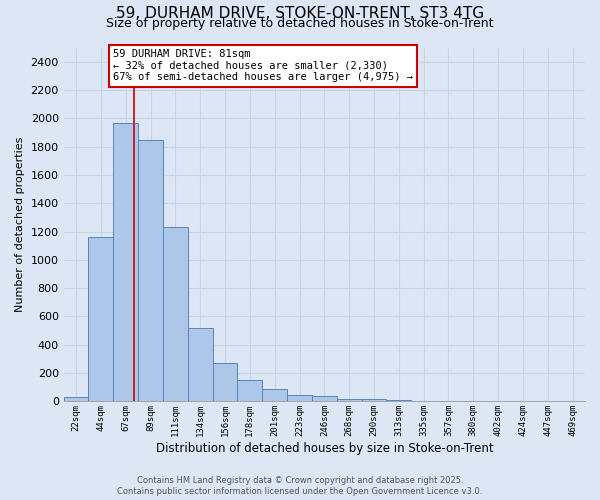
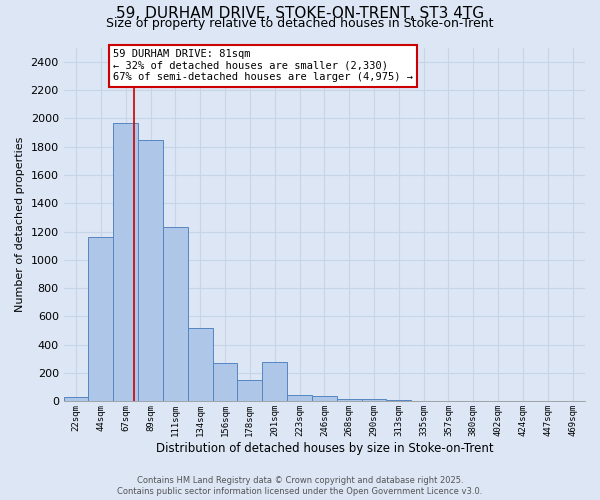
201sqm: 90 -> 280
